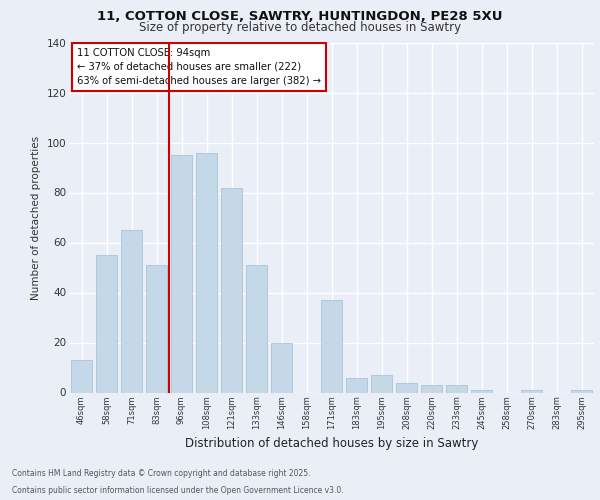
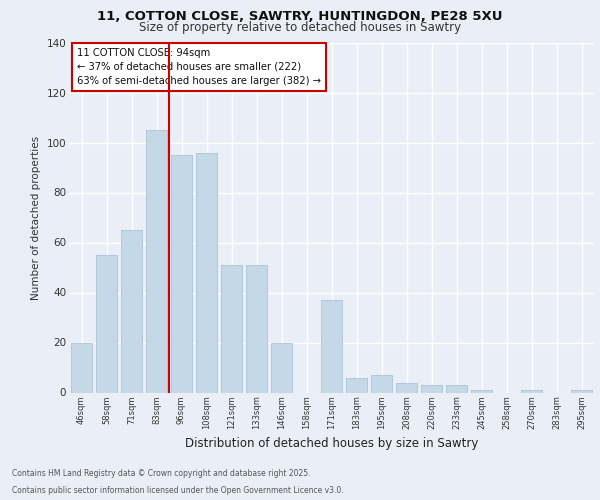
46sqm: 13 -> 20
83sqm: 51 -> 105
121sqm: 82 -> 51
